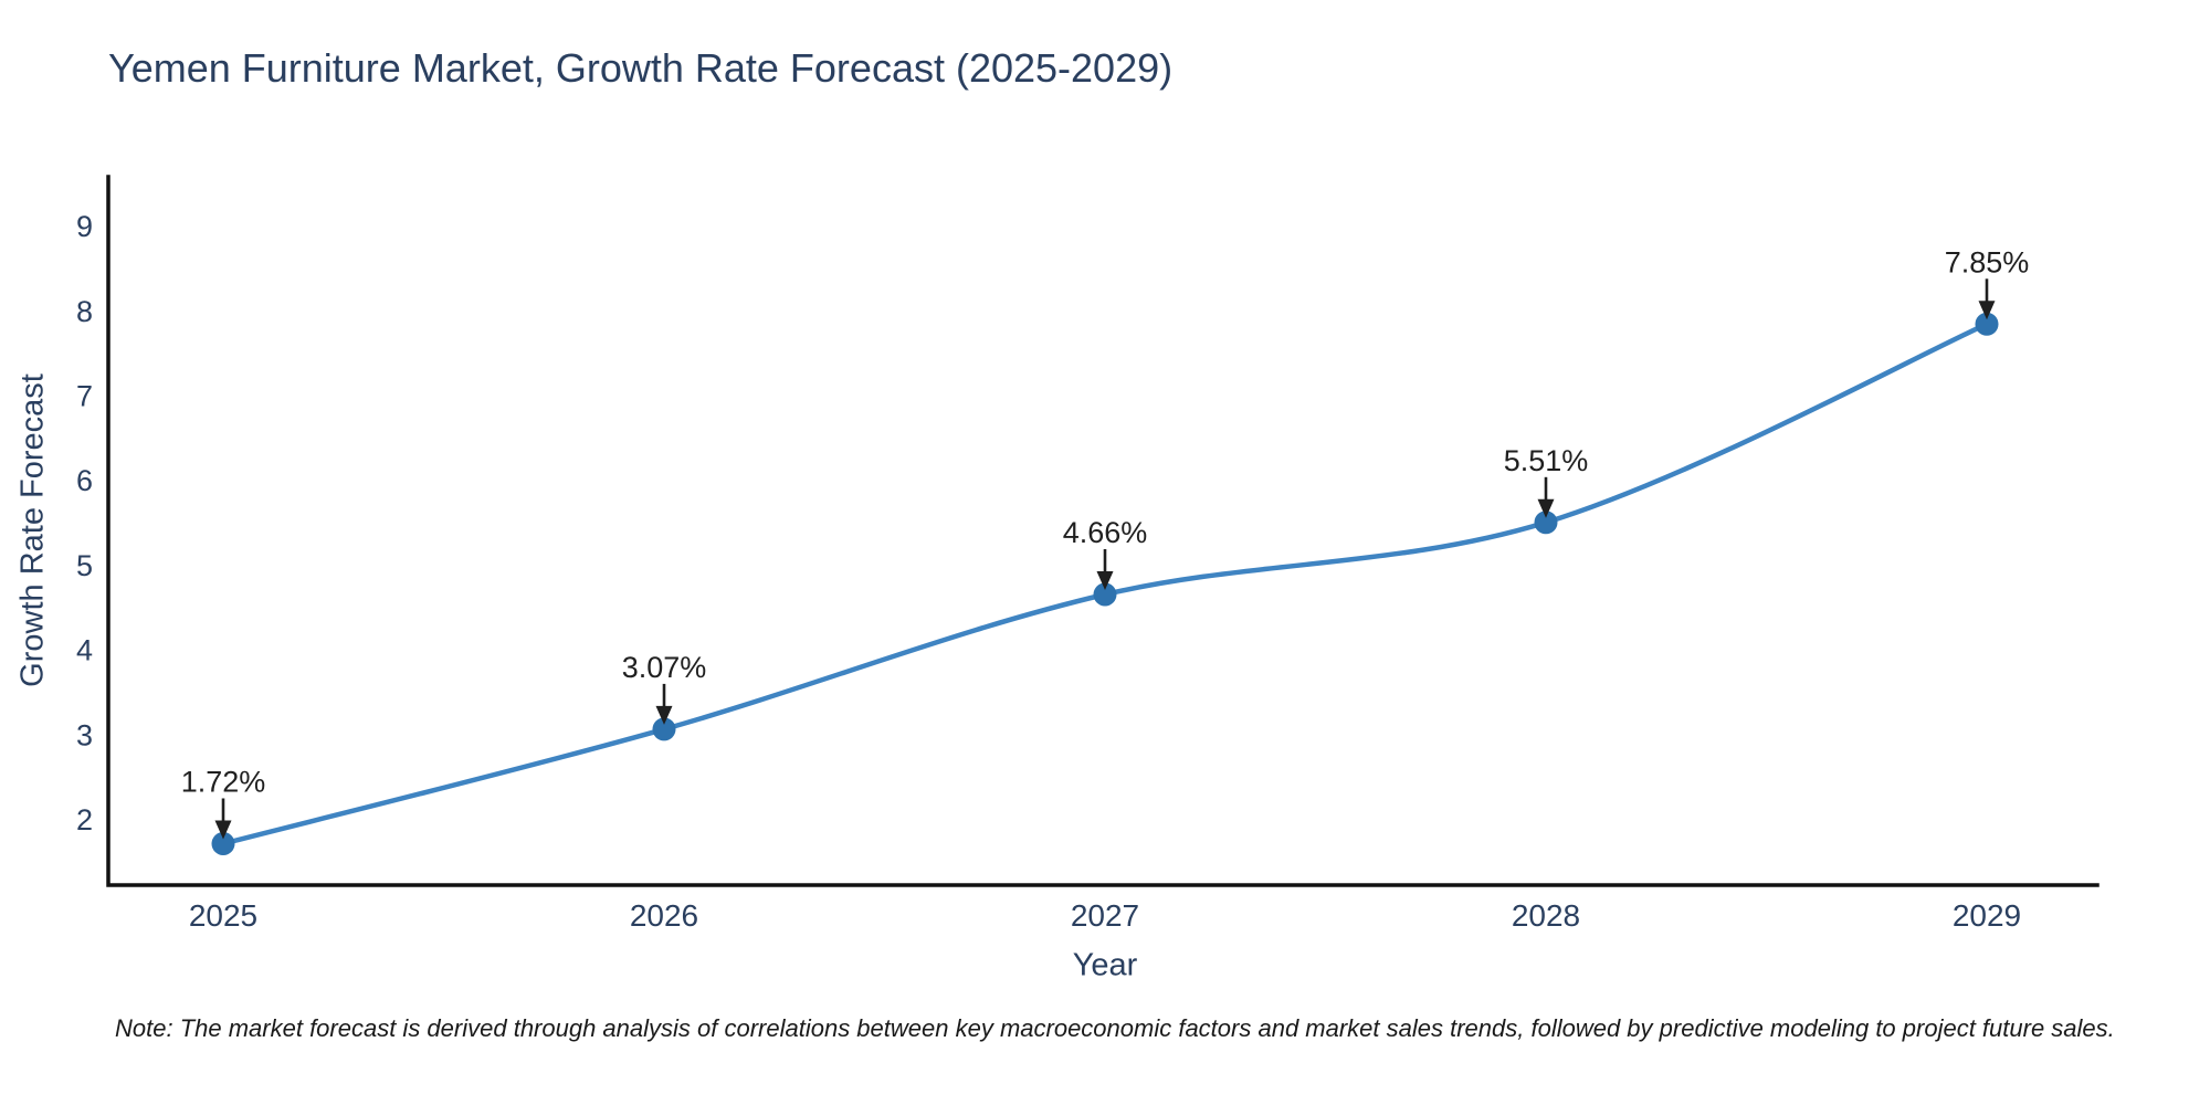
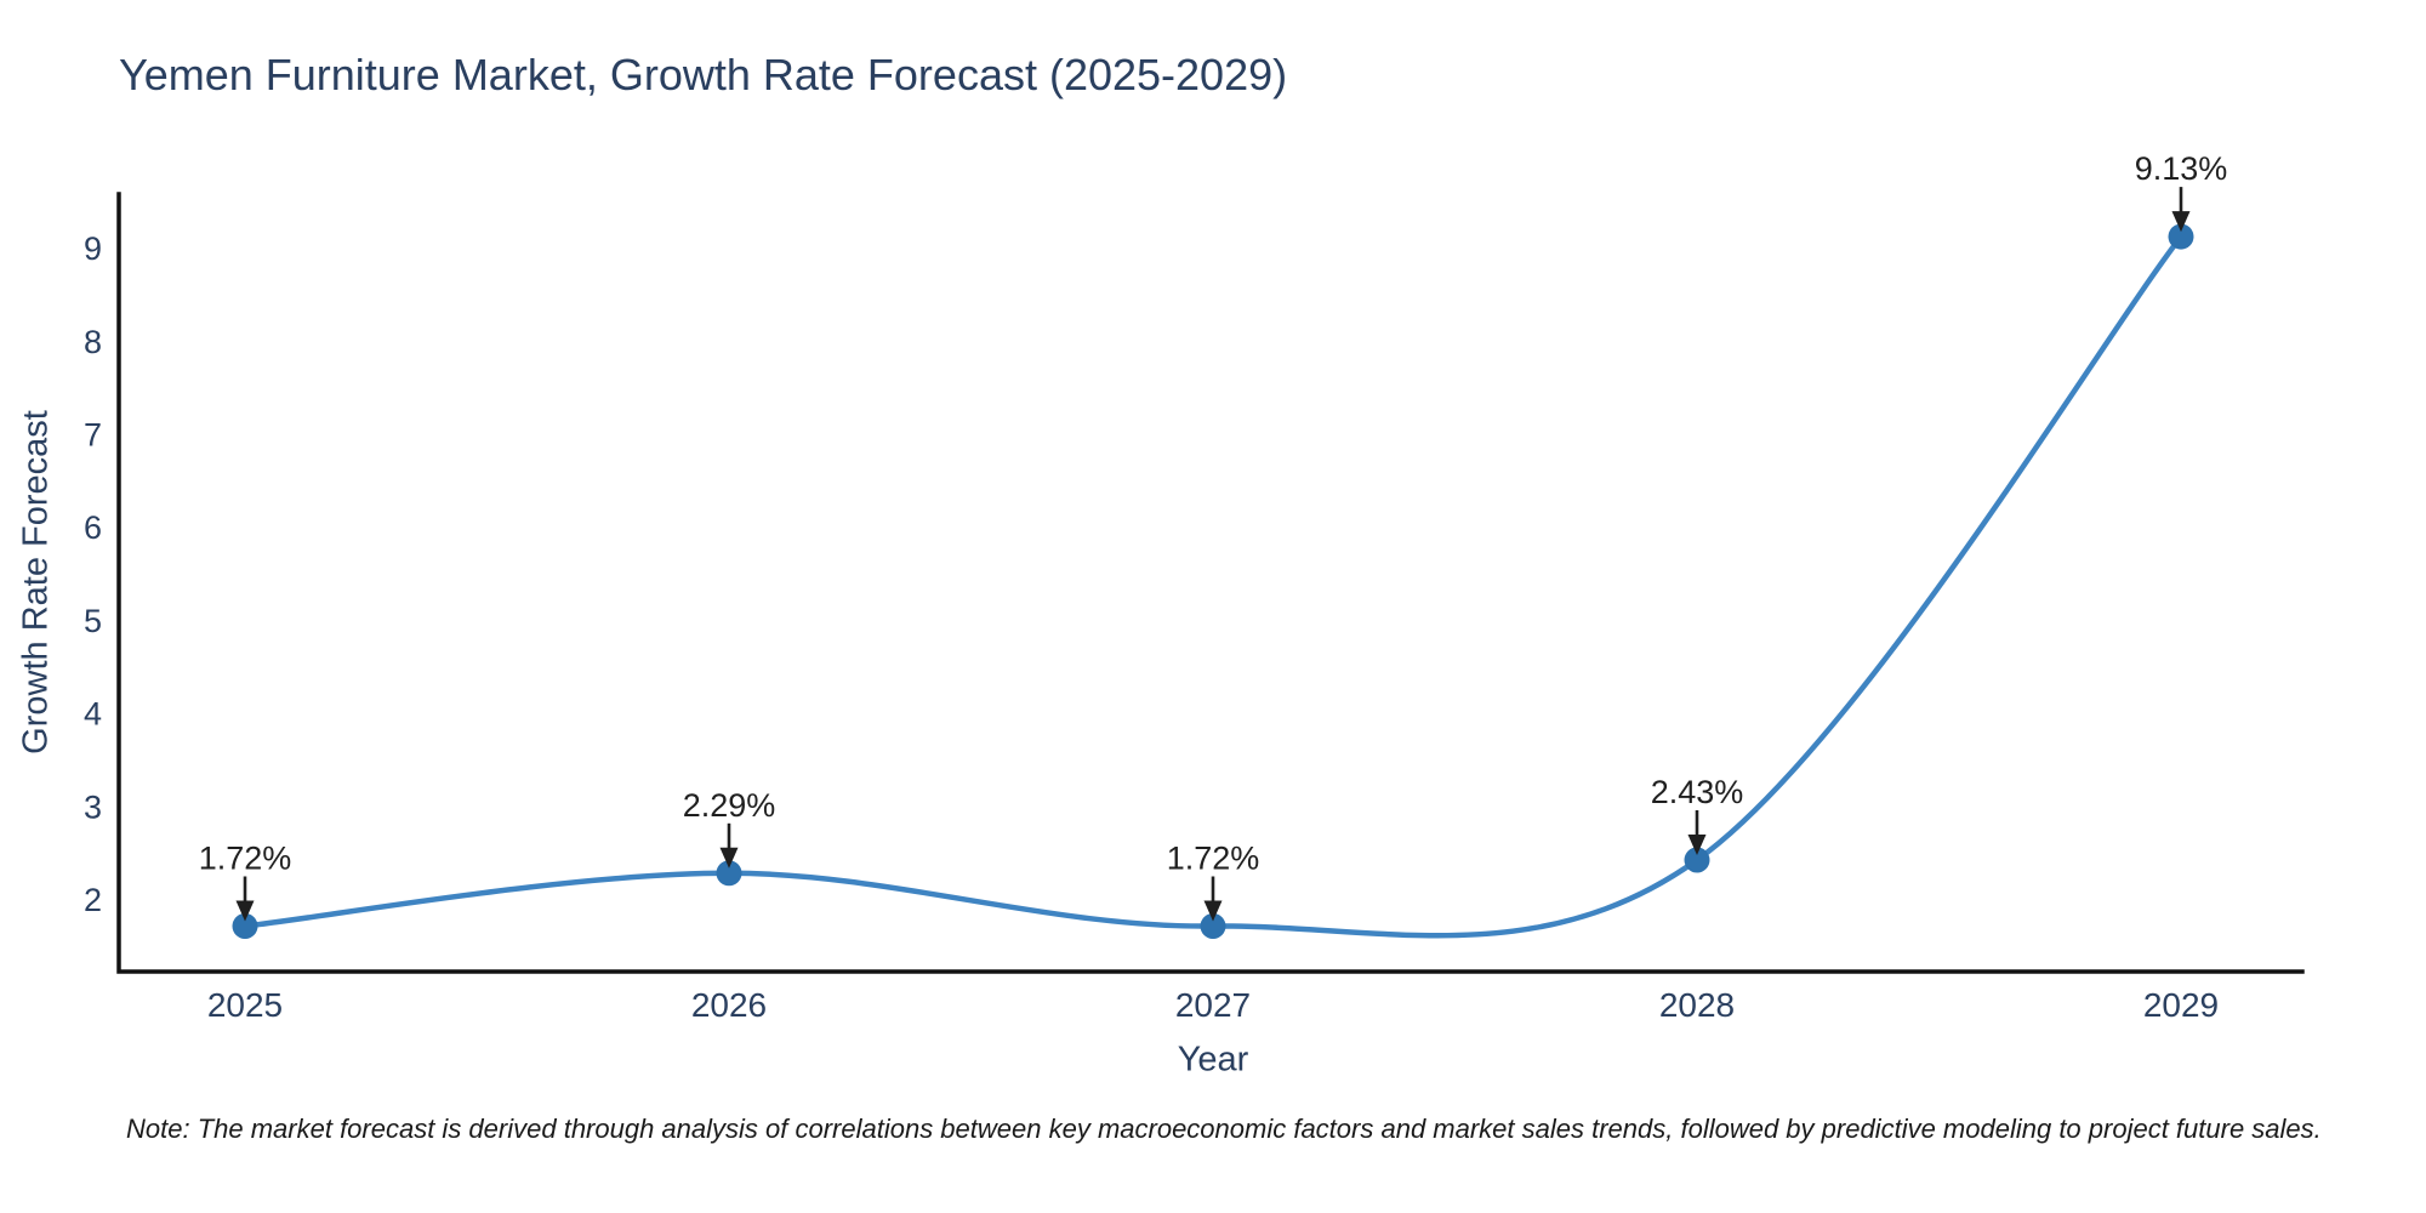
2026: 3.07% -> 2.29%
2027: 4.66% -> 1.72%
2028: 5.51% -> 2.43%
2029: 7.85% -> 9.13%
